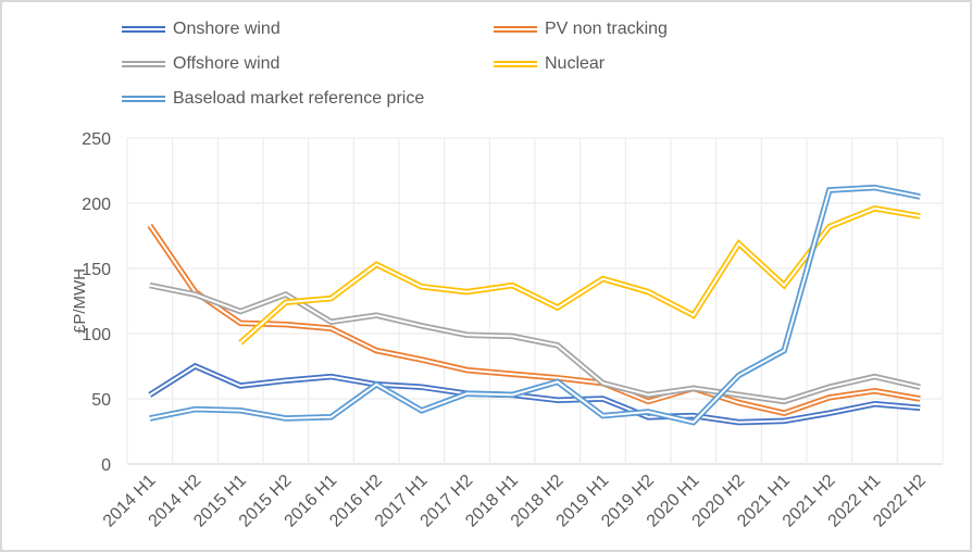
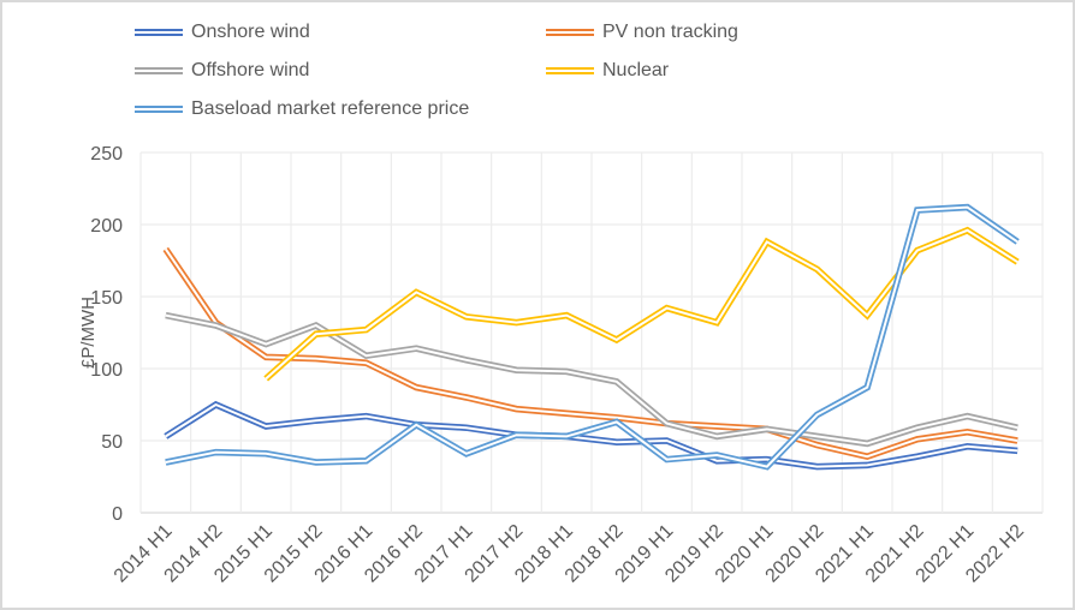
PV non tracking/2019 H2: 48 -> 60
Nuclear/2020 H1: 114 -> 188
Nuclear/2022 H2: 190 -> 174
Baseload market reference price/2022 H2: 205 -> 188
